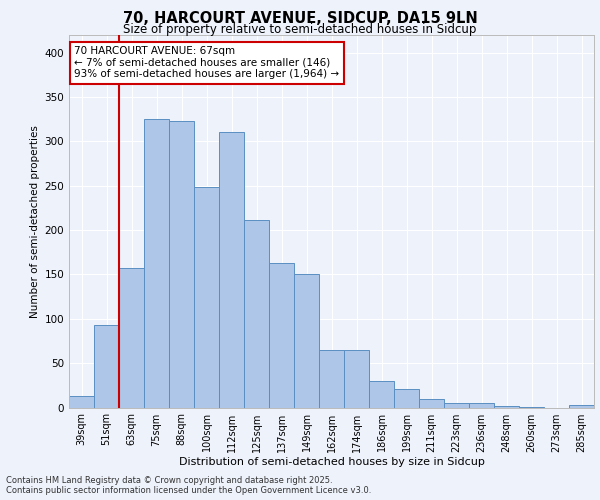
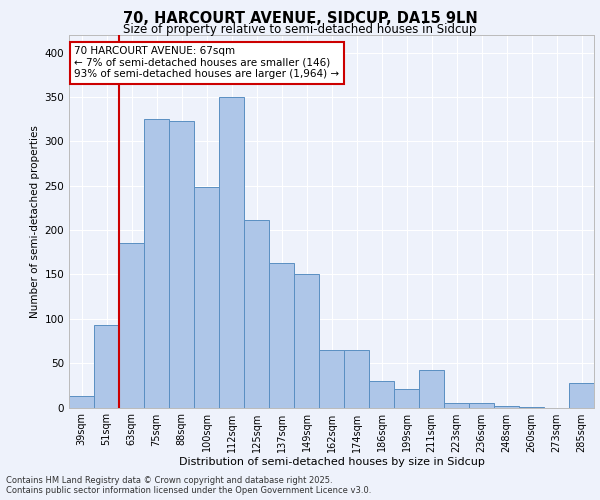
63sqm: 157 -> 186
112sqm: 311 -> 350
211sqm: 10 -> 42
285sqm: 3 -> 28
